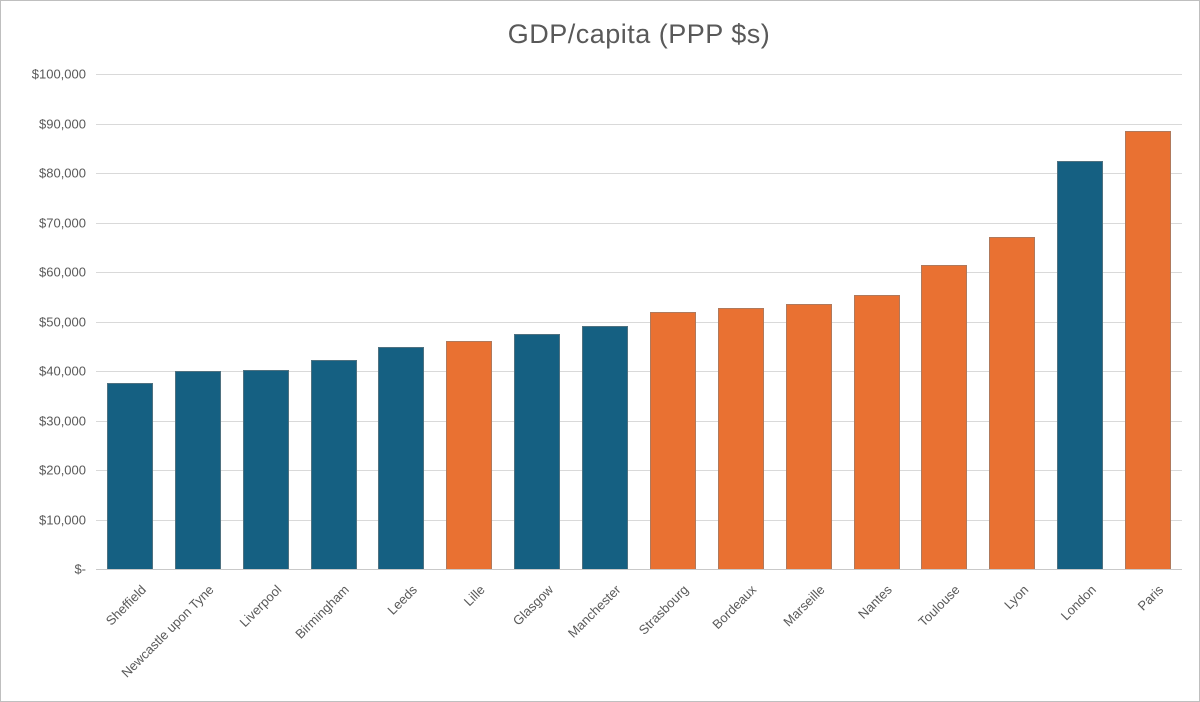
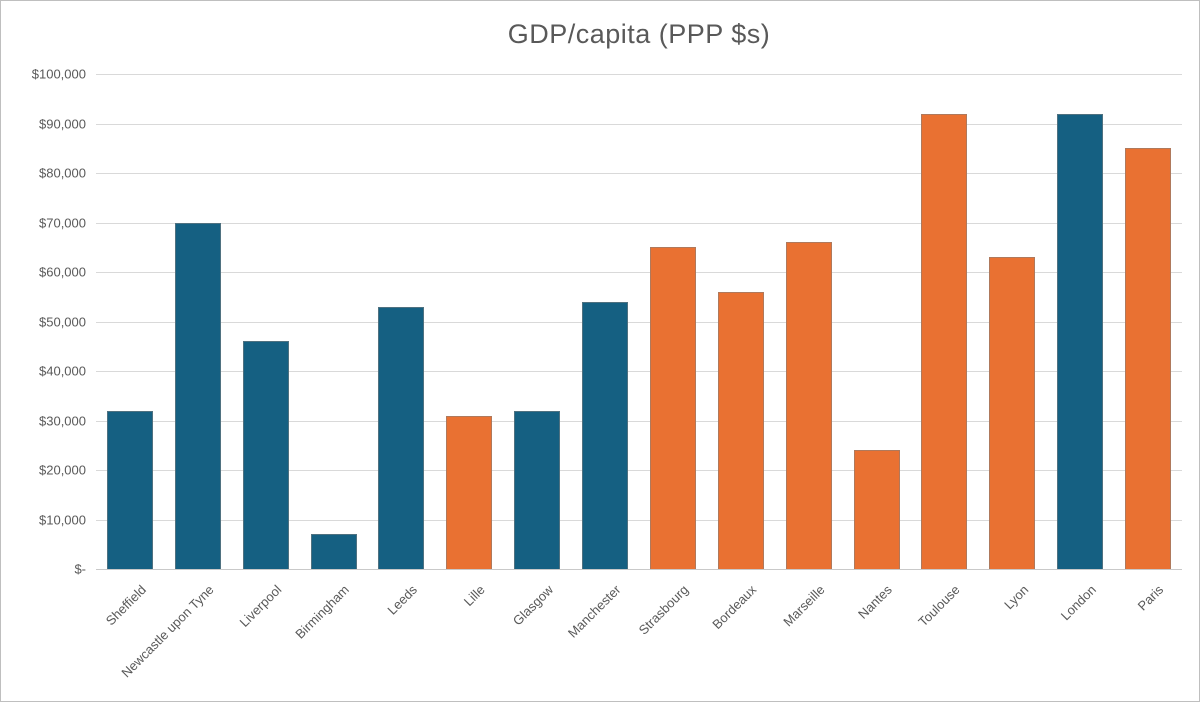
Sheffield: $38000 -> $32000
Newcastle upon Tyne: $40000 -> $70000
Liverpool: $40000 -> $46000
Birmingham: $42000 -> $7000
Leeds: $45000 -> $53000
Lille: $46000 -> $31000
Glasgow: $47000 -> $32000
Manchester: $49000 -> $54000
Strasbourg: $52000 -> $65000
Bordeaux: $53000 -> $56000
Marseille: $54000 -> $66000
Nantes: $55000 -> $24000
Toulouse: $62000 -> $92000
Lyon: $67000 -> $63000
London: $82000 -> $92000
Paris: $88000 -> $85000
